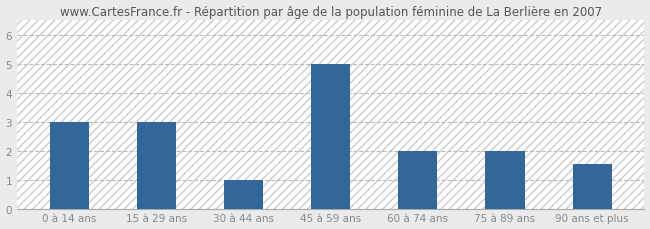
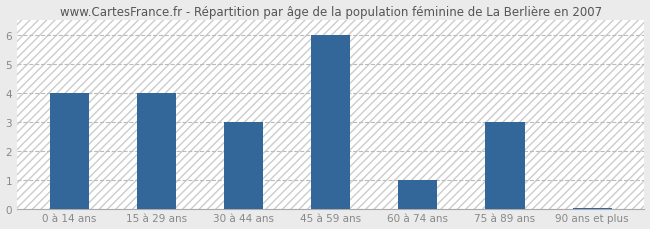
0 à 14 ans: 3.00 -> 4.00
15 à 29 ans: 3.00 -> 4.00
30 à 44 ans: 1.00 -> 3.00
45 à 59 ans: 5.00 -> 6.00
60 à 74 ans: 2.00 -> 1.00
75 à 89 ans: 2.00 -> 3.00
90 ans et plus: 1.55 -> 0.05
